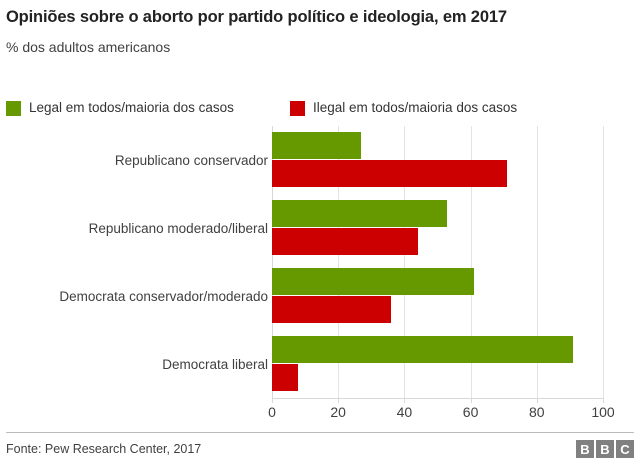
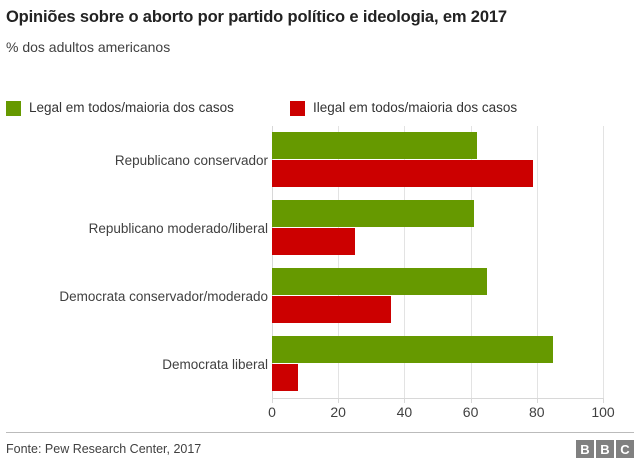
Legal em todos/maioria dos casos/Republicano conservador: 27 -> 62
Ilegal em todos/maioria dos casos/Republicano conservador: 71 -> 79
Legal em todos/maioria dos casos/Republicano moderado/liberal: 53 -> 61
Ilegal em todos/maioria dos casos/Republicano moderado/liberal: 44 -> 25
Legal em todos/maioria dos casos/Democrata conservador/moderado: 61 -> 65
Legal em todos/maioria dos casos/Democrata liberal: 91 -> 85
